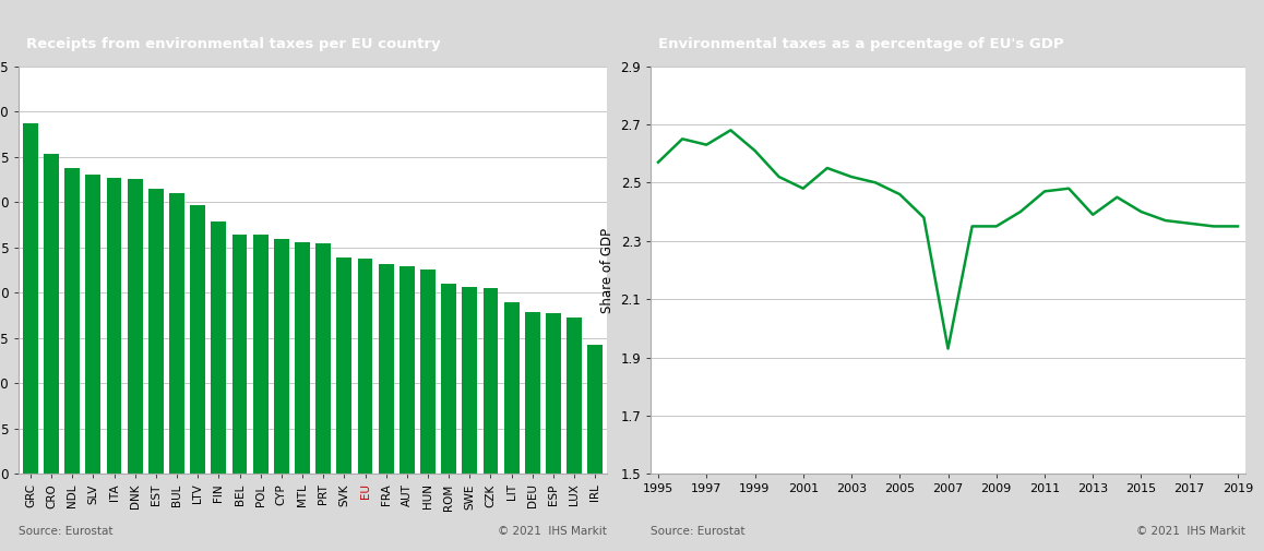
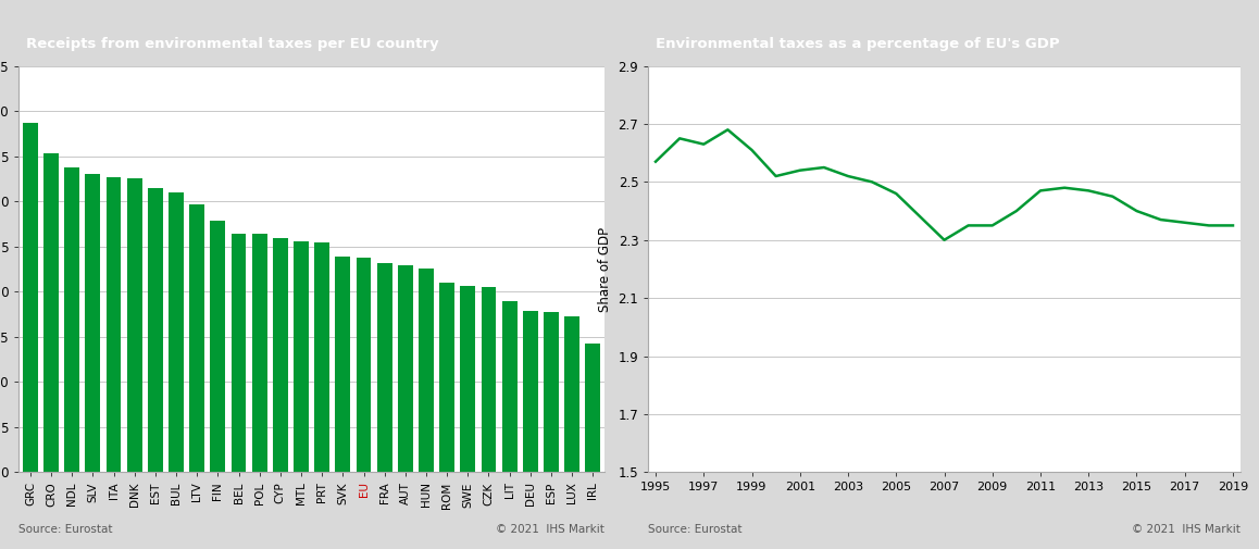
2001: 2.48 -> 2.54
2007: 1.93 -> 2.30
2013: 2.39 -> 2.47
